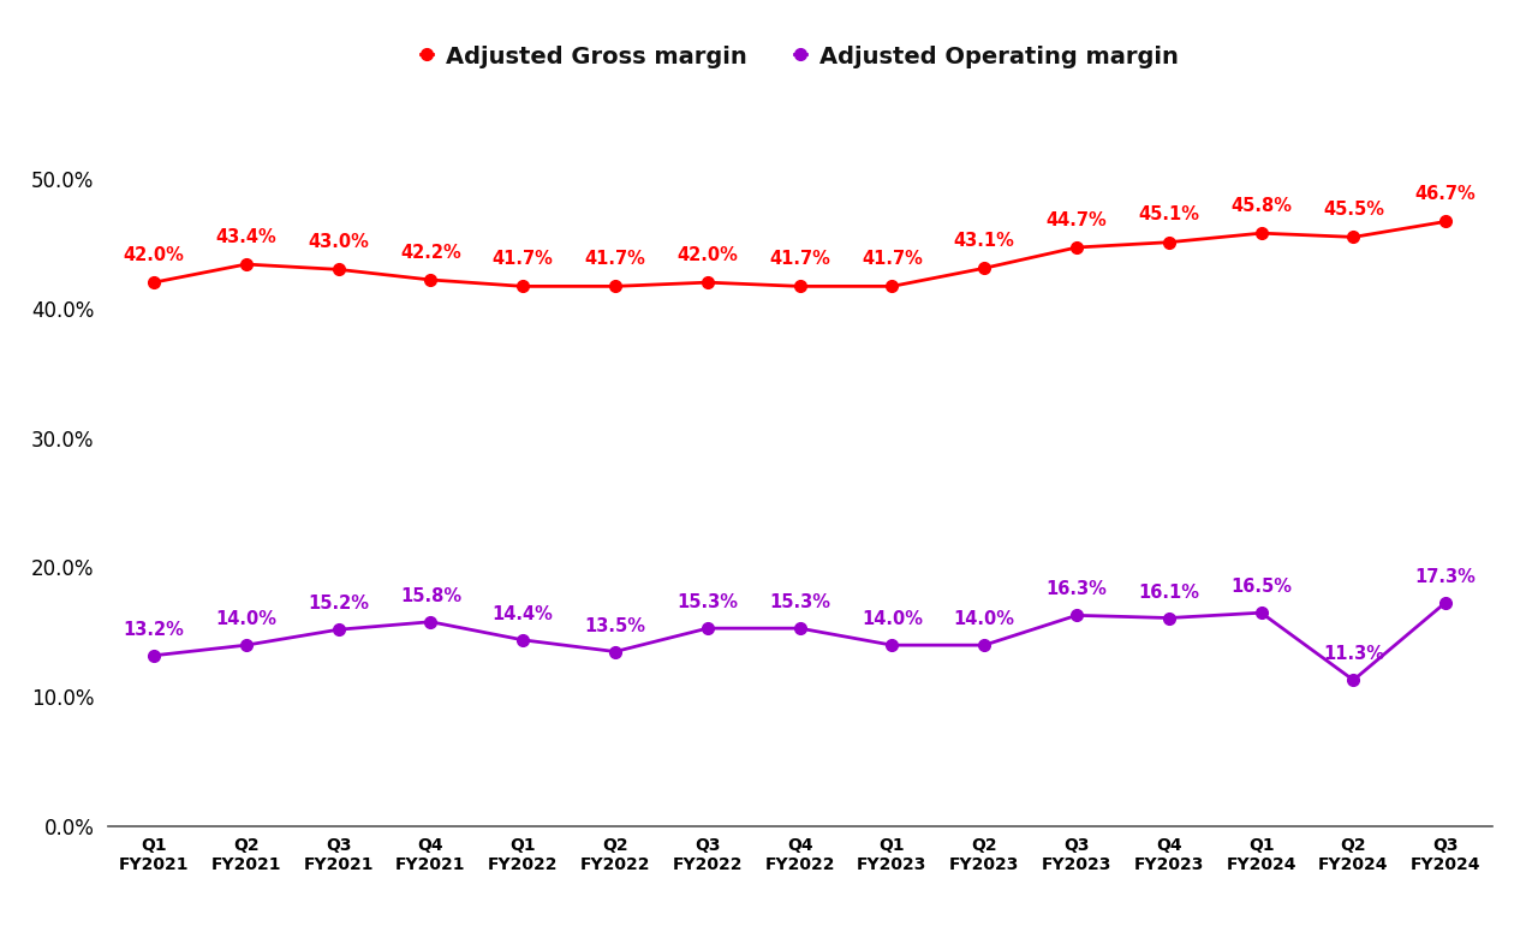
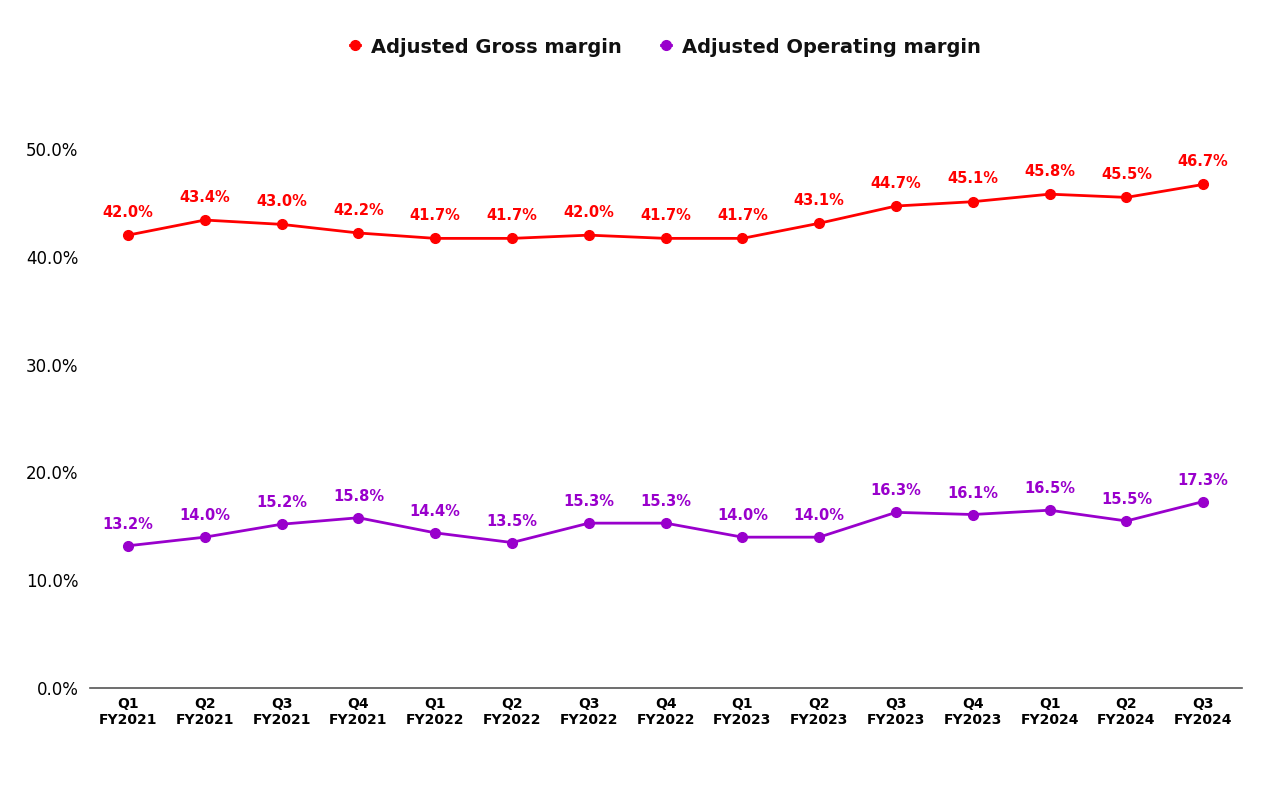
Adjusted Operating margin/Q2 FY2024: 11.3% -> 15.5%
